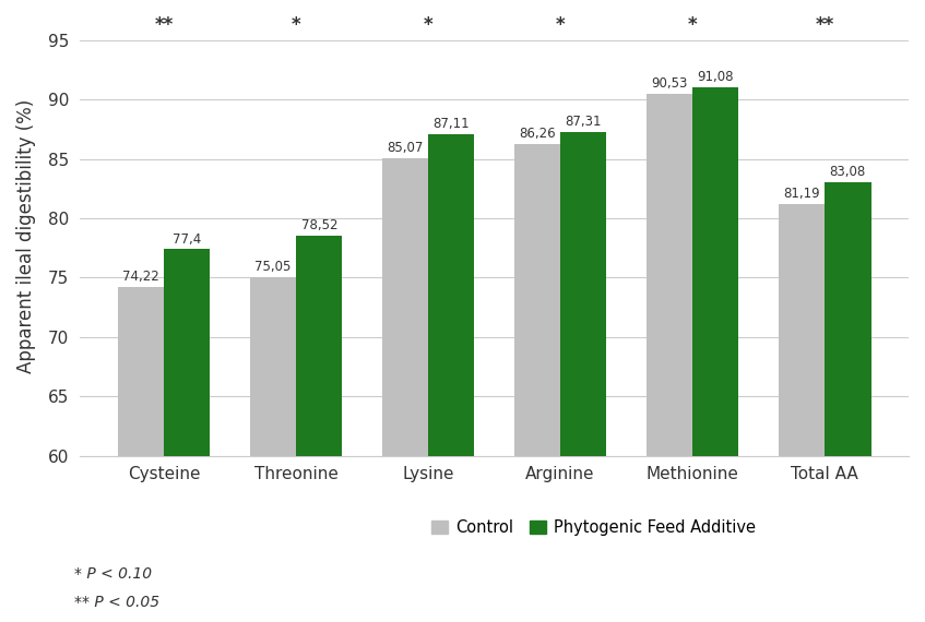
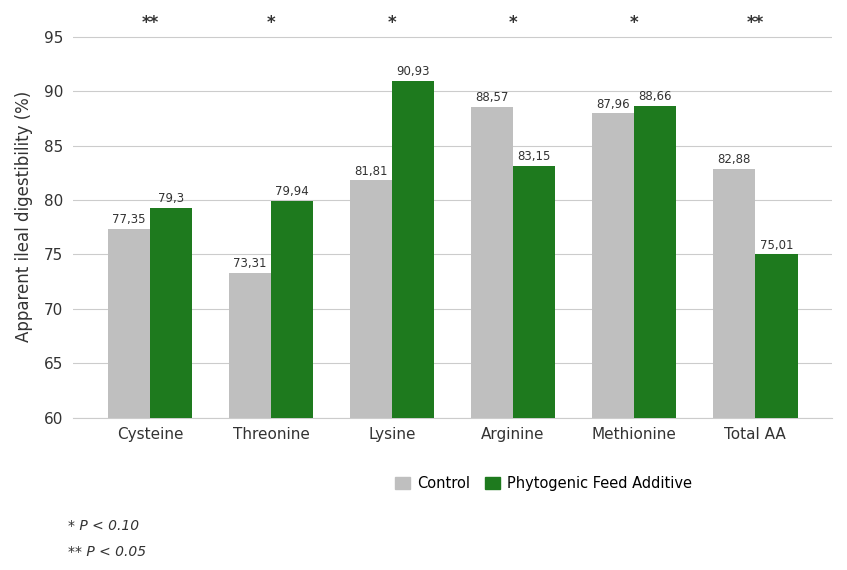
Control/Cysteine: 74,22 -> 77,35
Phytogenic Feed Additive/Cysteine: 77,4 -> 79,3
Control/Threonine: 75,05 -> 73,31
Phytogenic Feed Additive/Threonine: 78,52 -> 79,94
Control/Lysine: 85,07 -> 81,81
Phytogenic Feed Additive/Lysine: 87,11 -> 90,93
Control/Arginine: 86,26 -> 88,57
Phytogenic Feed Additive/Arginine: 87,31 -> 83,15
Control/Methionine: 90,53 -> 87,96
Phytogenic Feed Additive/Methionine: 91,08 -> 88,66
Control/Total AA: 81,19 -> 82,88
Phytogenic Feed Additive/Total AA: 83,08 -> 75,01
